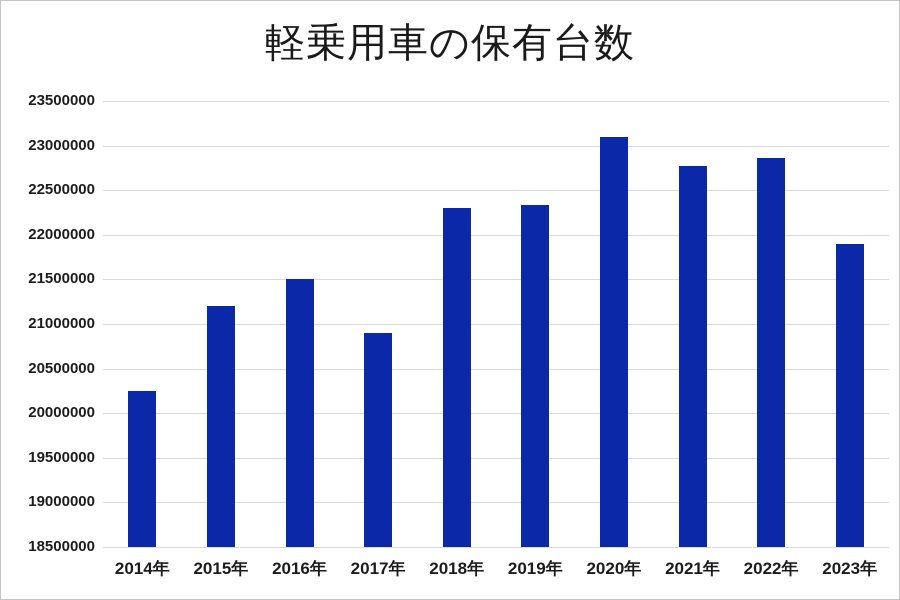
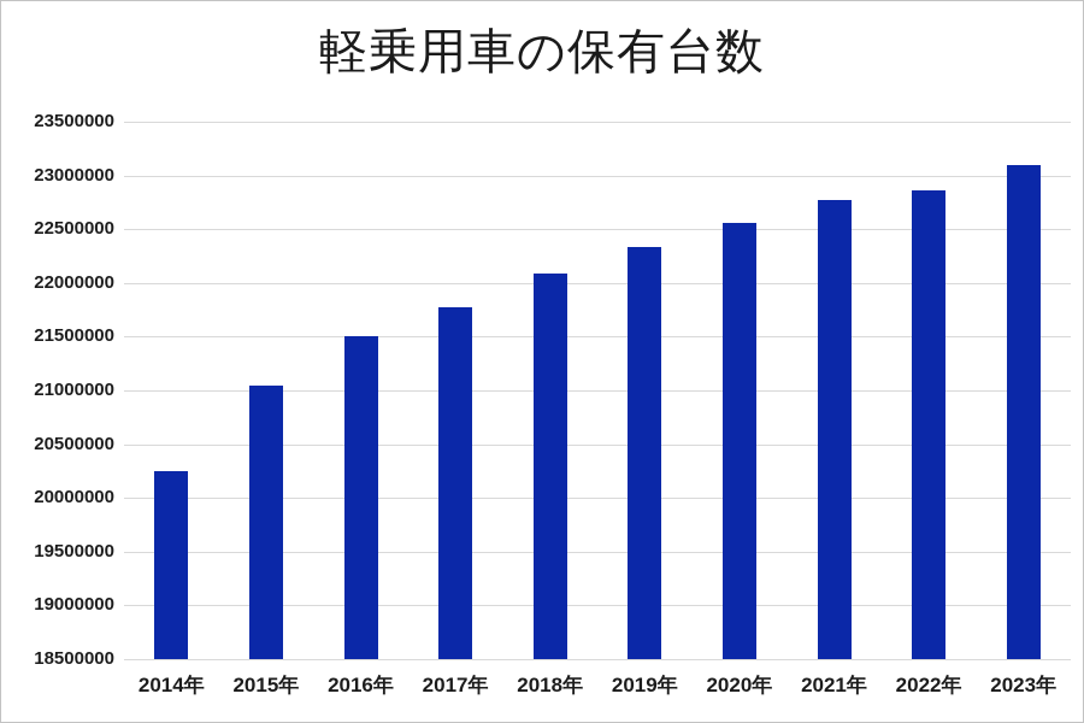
2015年: 21200000 -> 21000000
2017年: 20900000 -> 21800000
2018年: 22300000 -> 22100000
2020年: 23100000 -> 22600000
2023年: 21900000 -> 23100000
